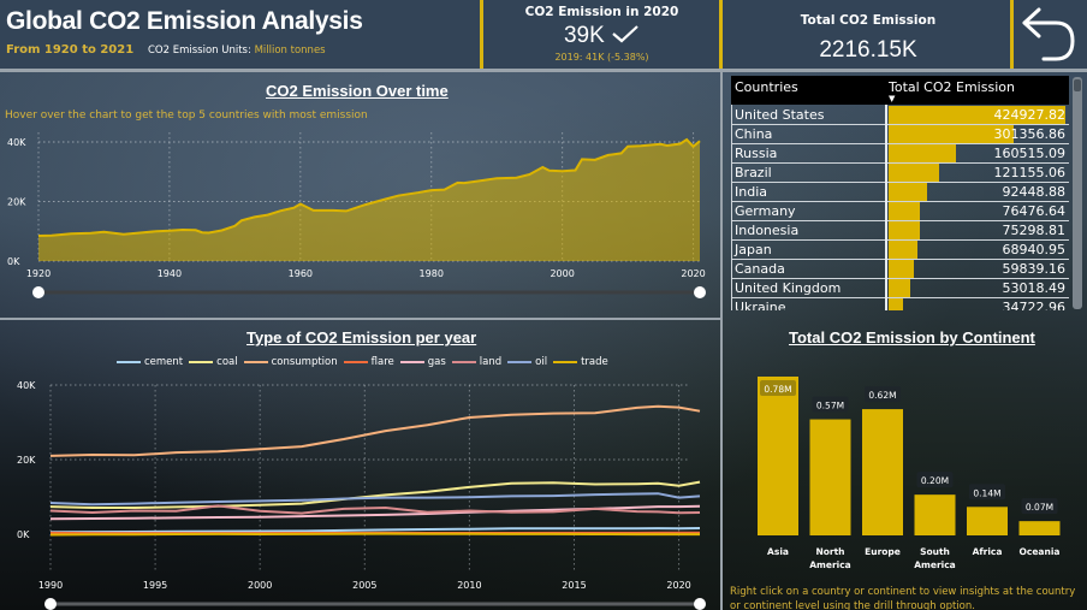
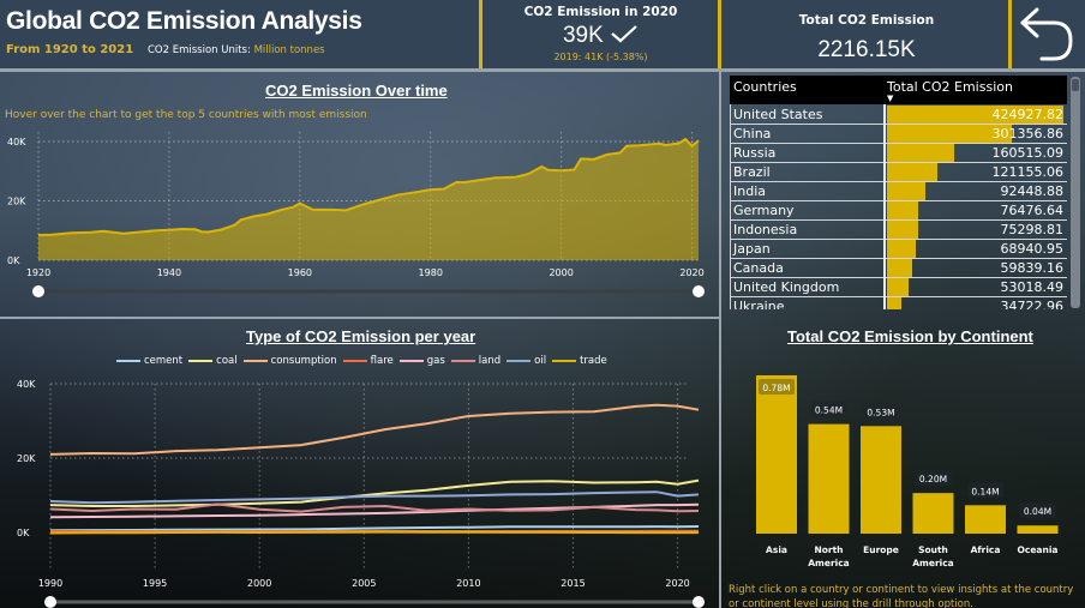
Total CO2 Emission by Continent/North America: 0.57M -> 0.54M
Total CO2 Emission by Continent/Europe: 0.62M -> 0.53M
Total CO2 Emission by Continent/Oceania: 0.07M -> 0.04M
